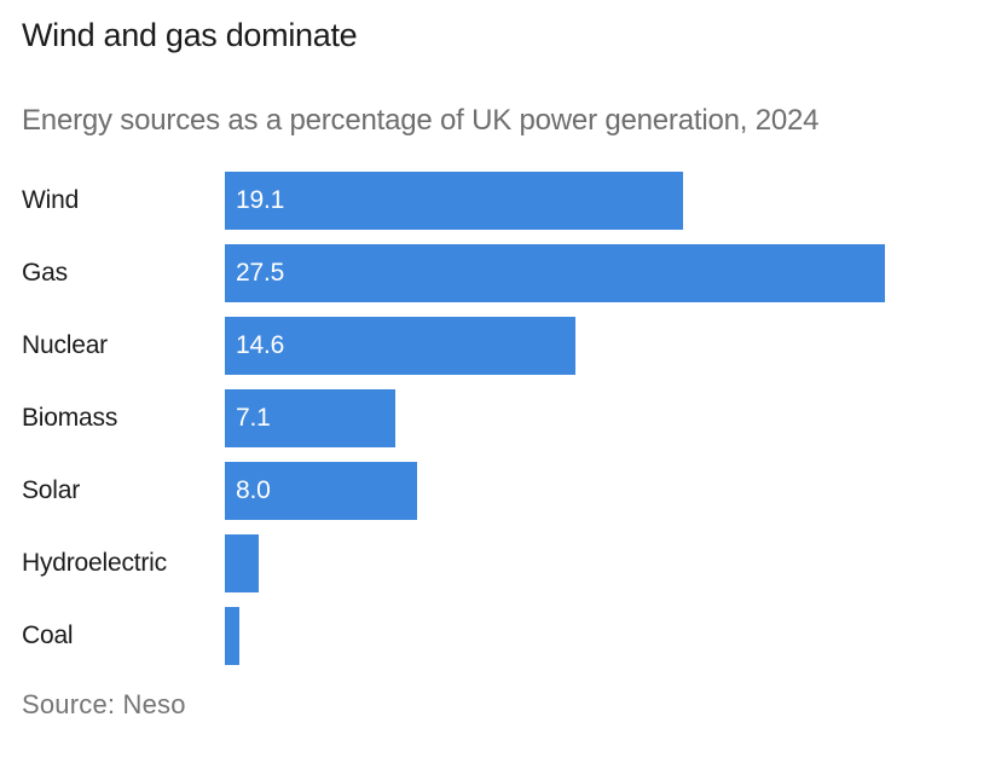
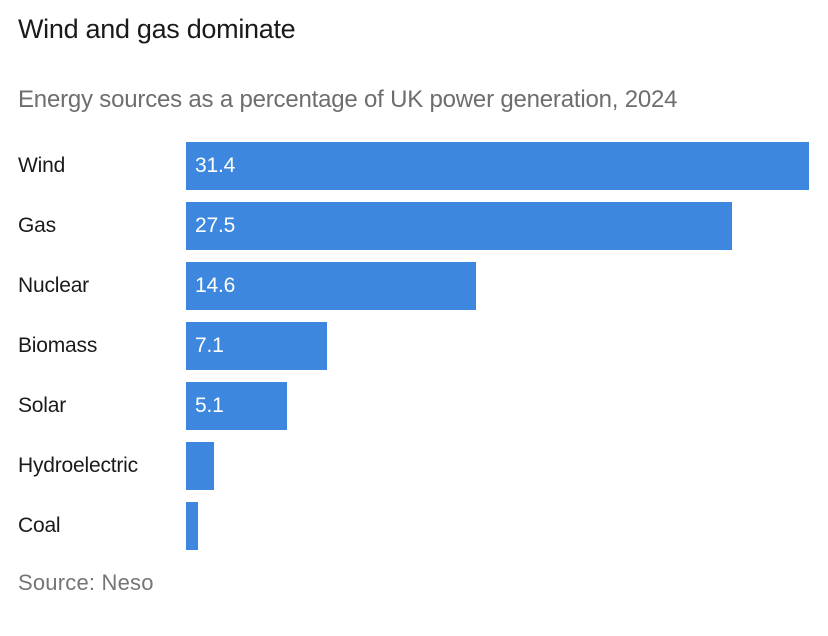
Wind: 19.1 -> 31.4
Solar: 8.0 -> 5.1
